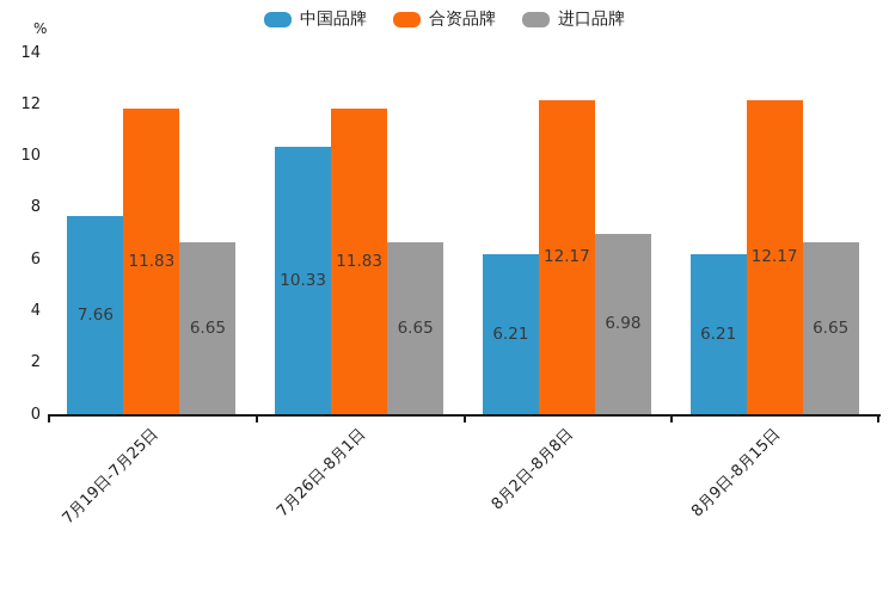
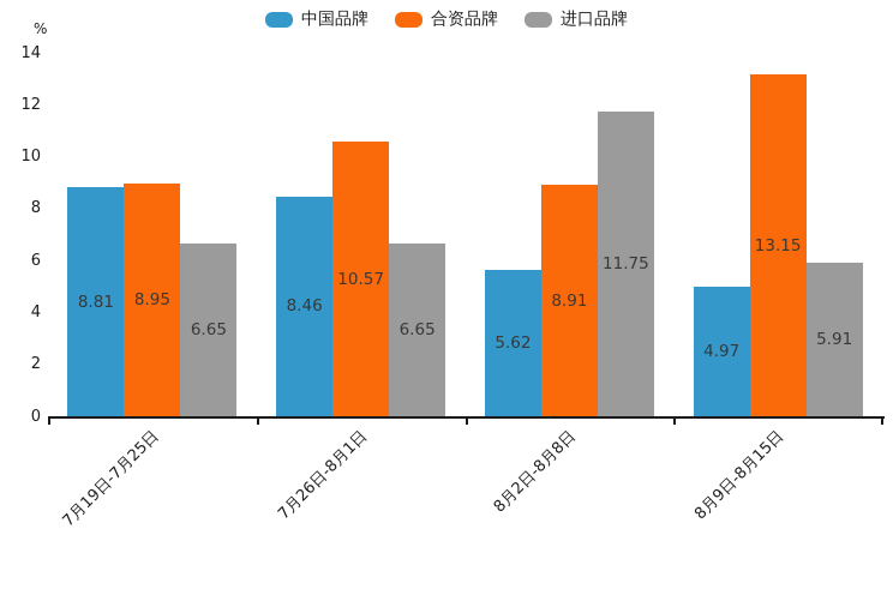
中国品牌/7月19日-7月25日: 7.66 -> 8.81
合资品牌/7月19日-7月25日: 11.83 -> 8.95
中国品牌/7月26日-8月1日: 10.33 -> 8.46
合资品牌/7月26日-8月1日: 11.83 -> 10.57
中国品牌/8月2日-8月8日: 6.21 -> 5.62
合资品牌/8月2日-8月8日: 12.17 -> 8.91
进口品牌/8月2日-8月8日: 6.98 -> 11.75
中国品牌/8月9日-8月15日: 6.21 -> 4.97
合资品牌/8月9日-8月15日: 12.17 -> 13.15
进口品牌/8月9日-8月15日: 6.65 -> 5.91
